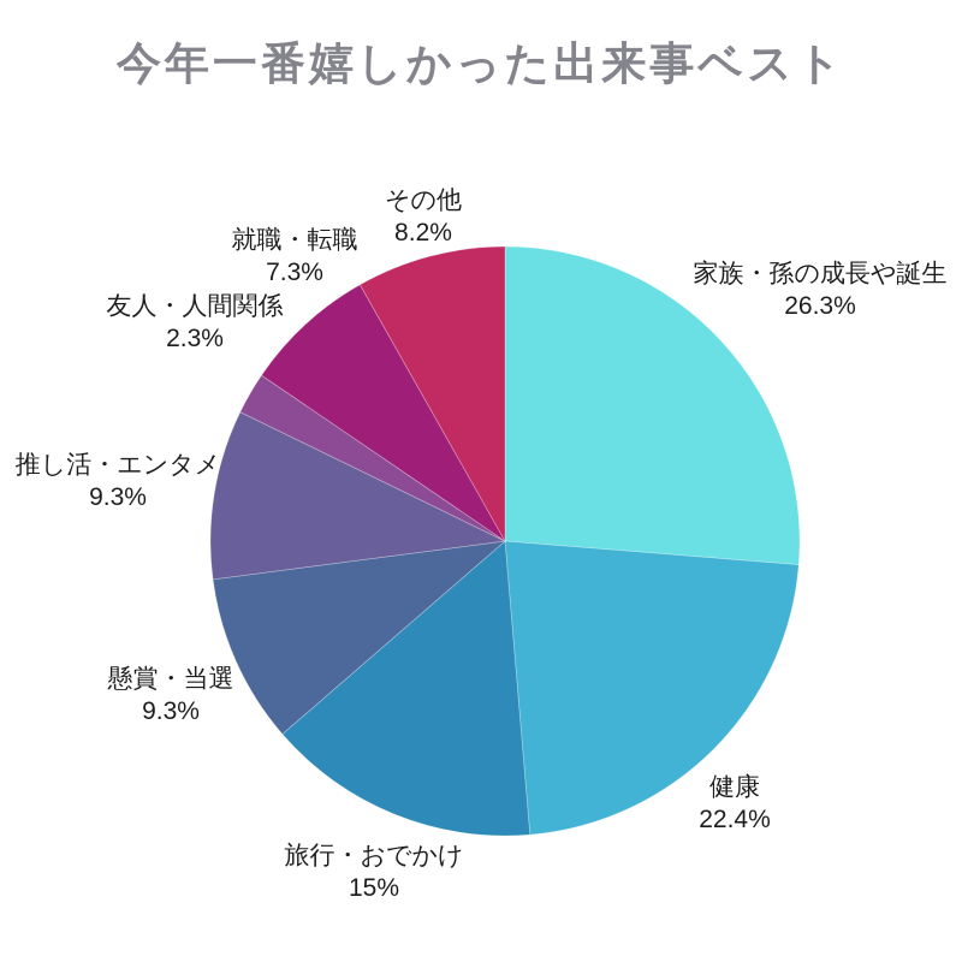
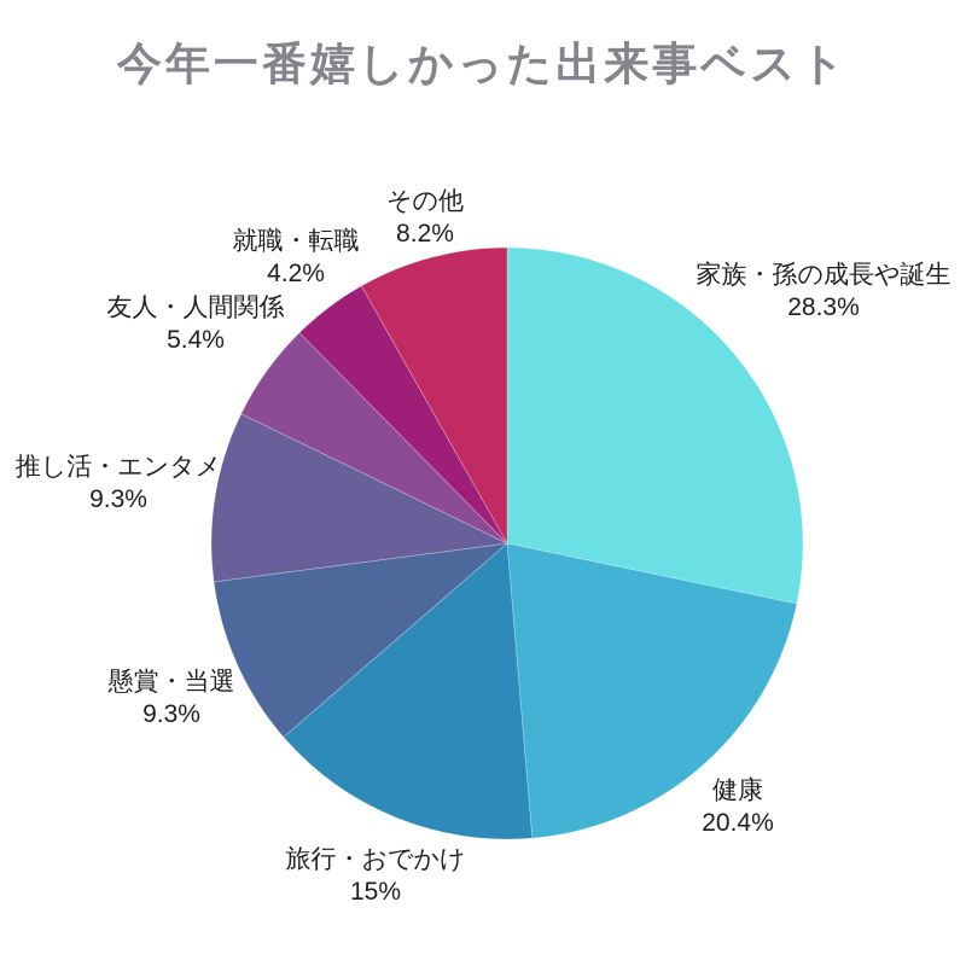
家族・孫の成長や誕生: 26.3% -> 28.3%
健康: 22.4% -> 20.4%
友人・人間関係: 2.3% -> 5.4%
就職・転職: 7.3% -> 4.2%
